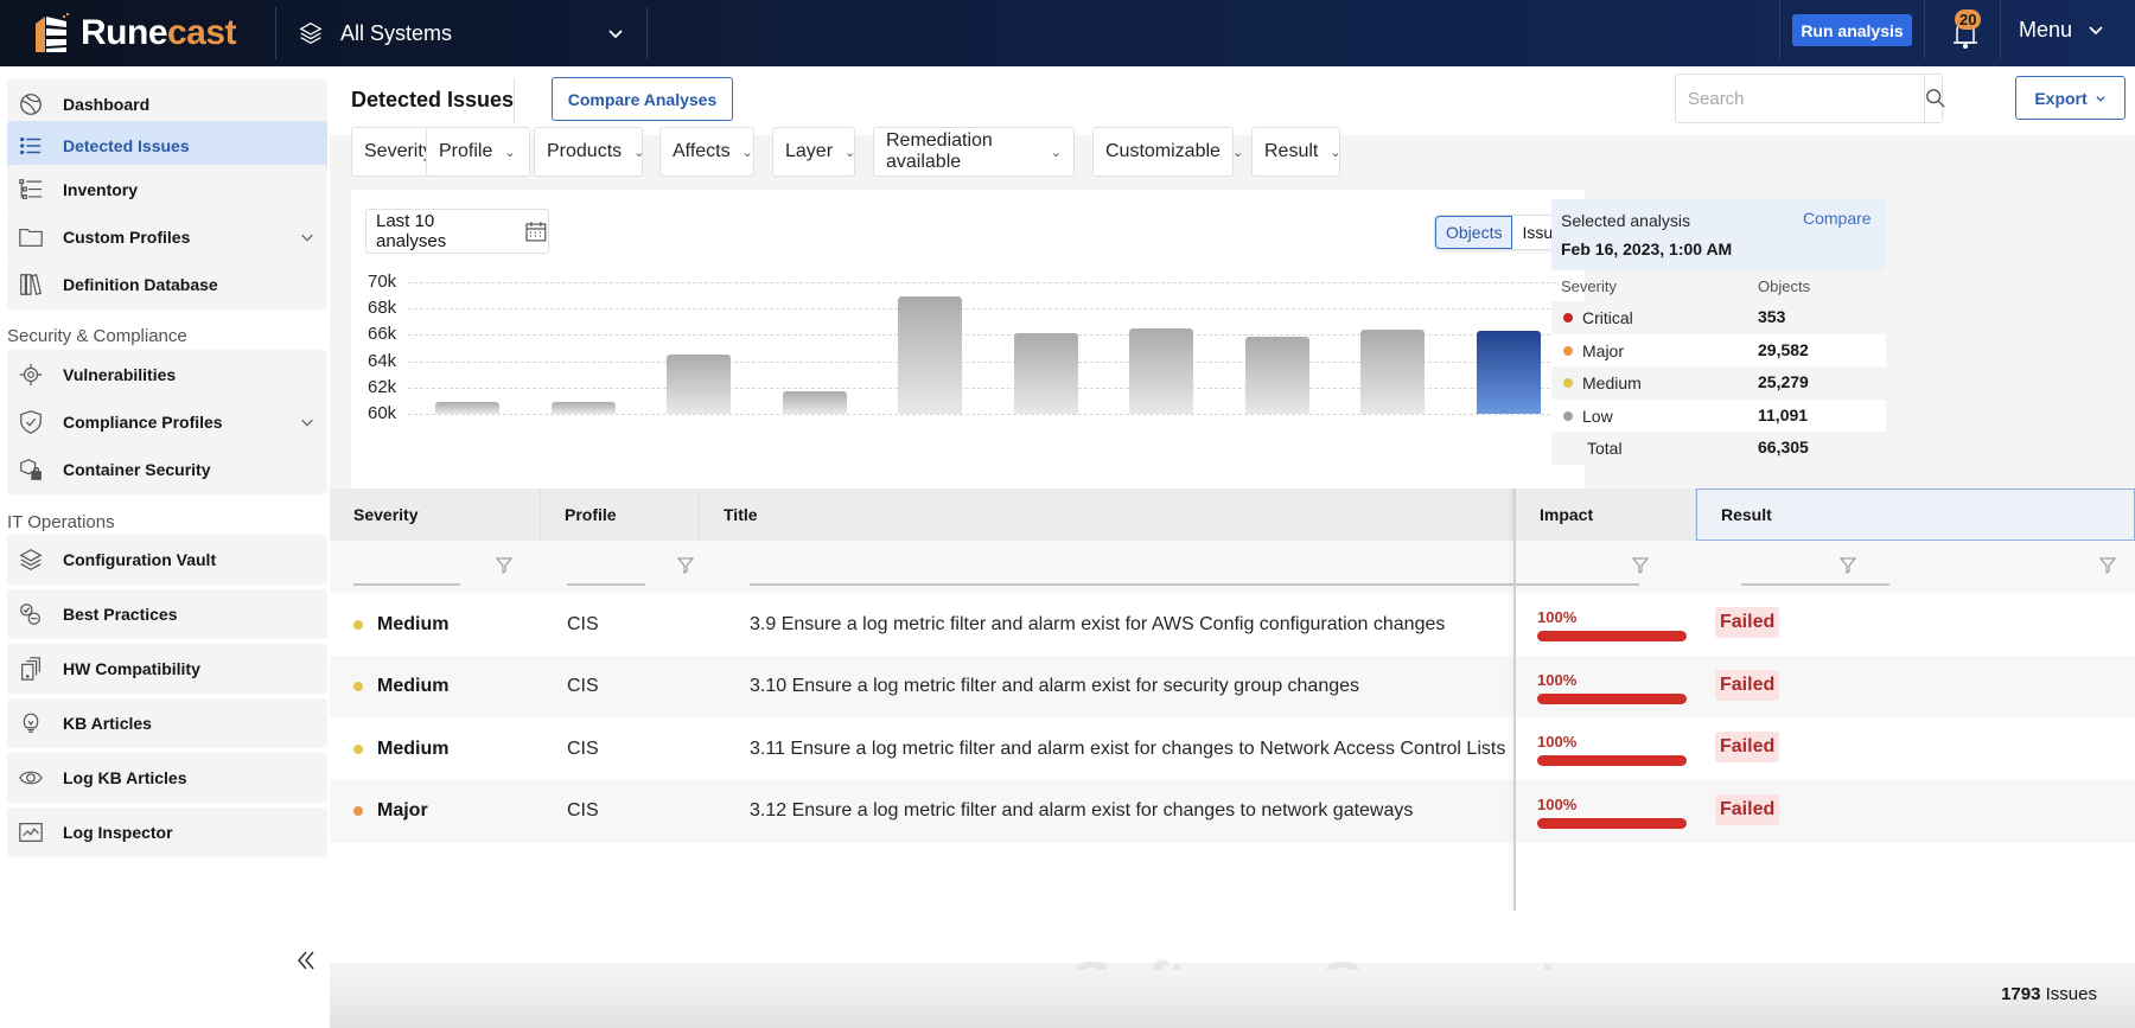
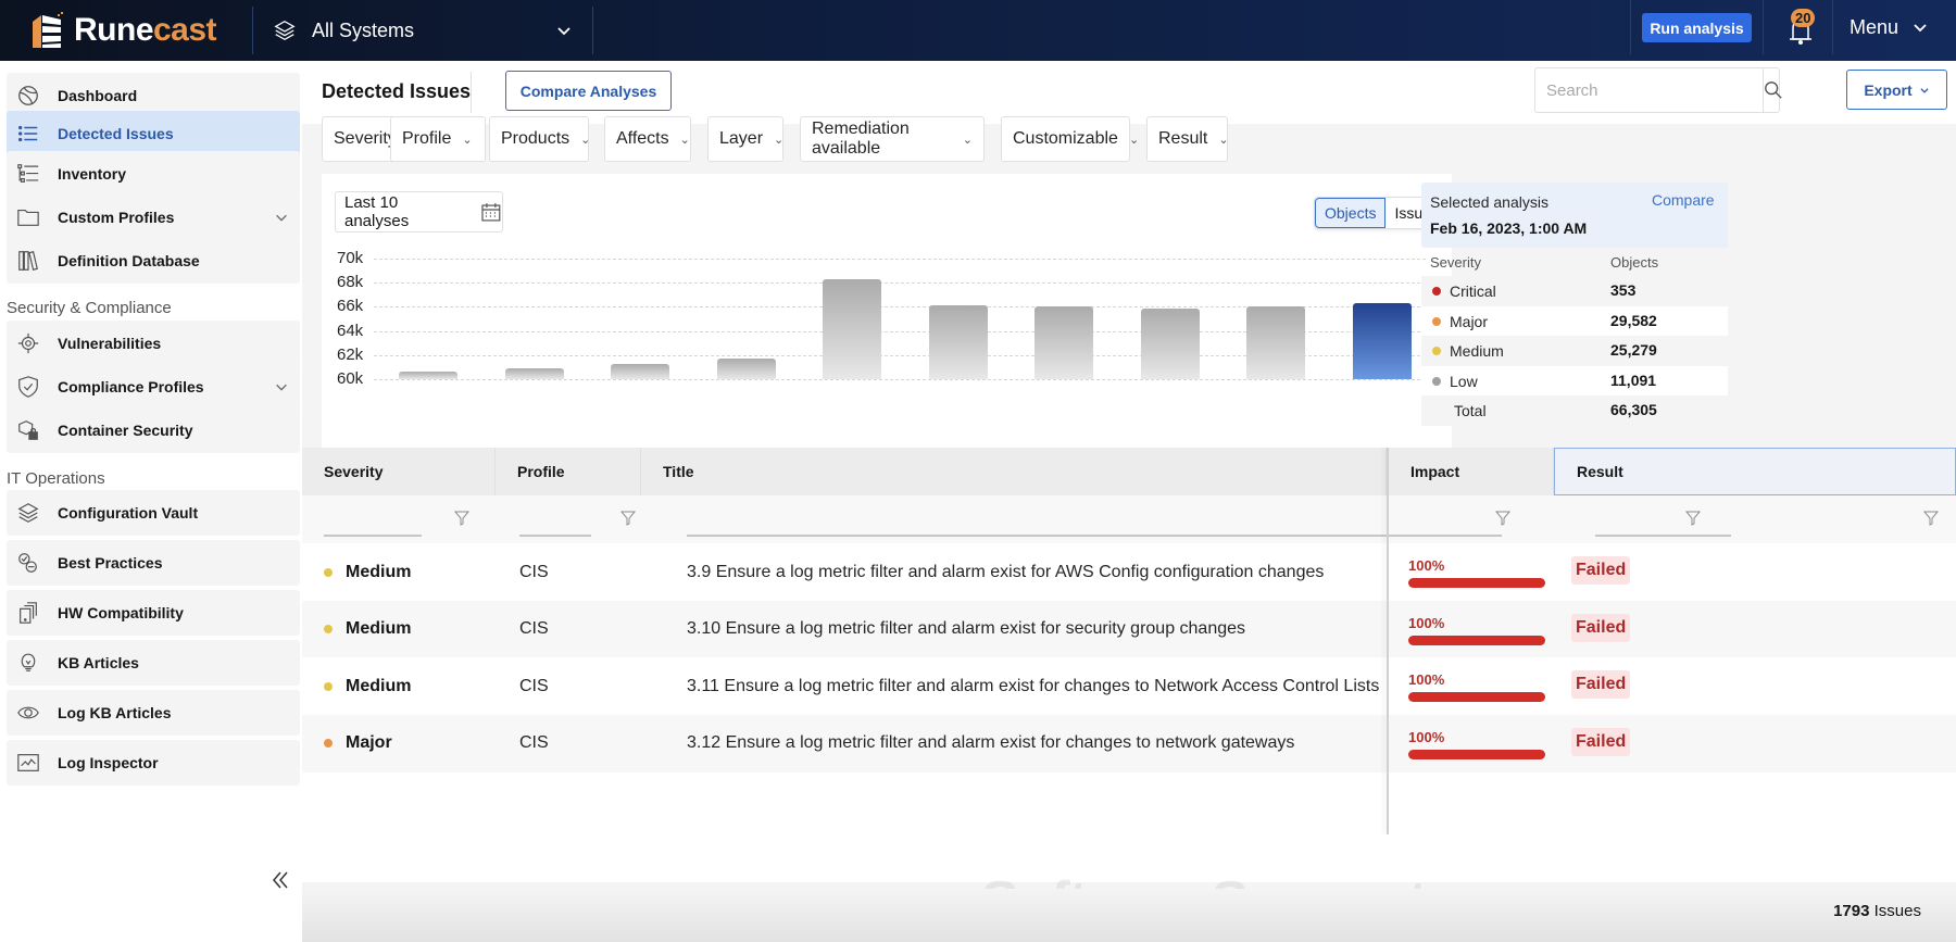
Feb 7: 60.9k -> 60.6k
Feb 9: 64.5k -> 61.3k
Feb 11: 68.9k -> 68.3k
Feb 13: 66.5k -> 66.0k
Feb 15: 66.4k -> 66.0k
